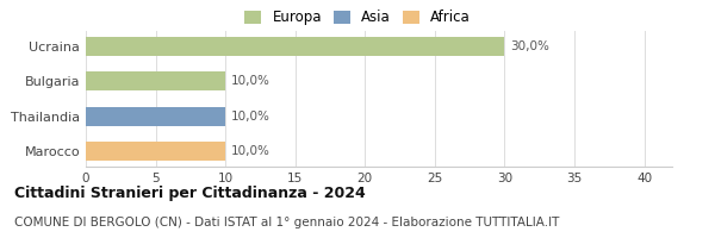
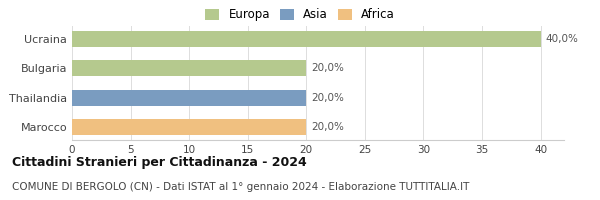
Ucraina: 30,0% -> 40,0%
Bulgaria: 10,0% -> 20,0%
Thailandia: 10,0% -> 20,0%
Marocco: 10,0% -> 20,0%
